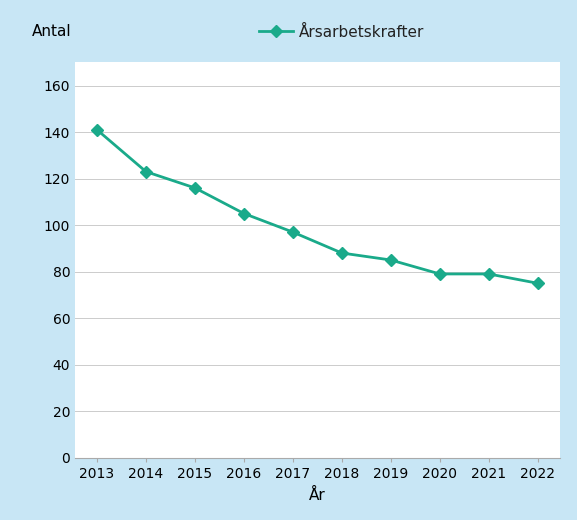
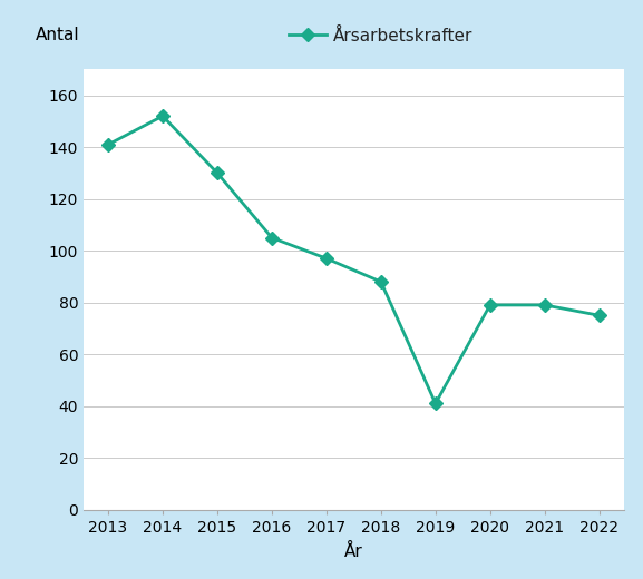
2014: 123 -> 152
2015: 116 -> 130
2019: 85 -> 41
